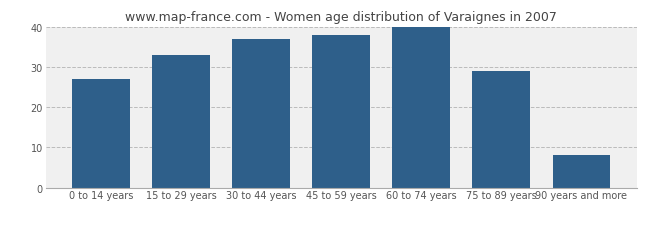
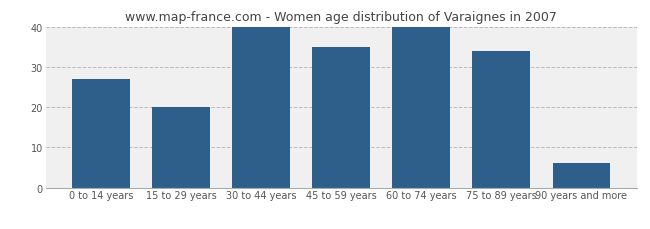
15 to 29 years: 33 -> 20
30 to 44 years: 37 -> 40
45 to 59 years: 38 -> 35
75 to 89 years: 29 -> 34
90 years and more: 8 -> 6
